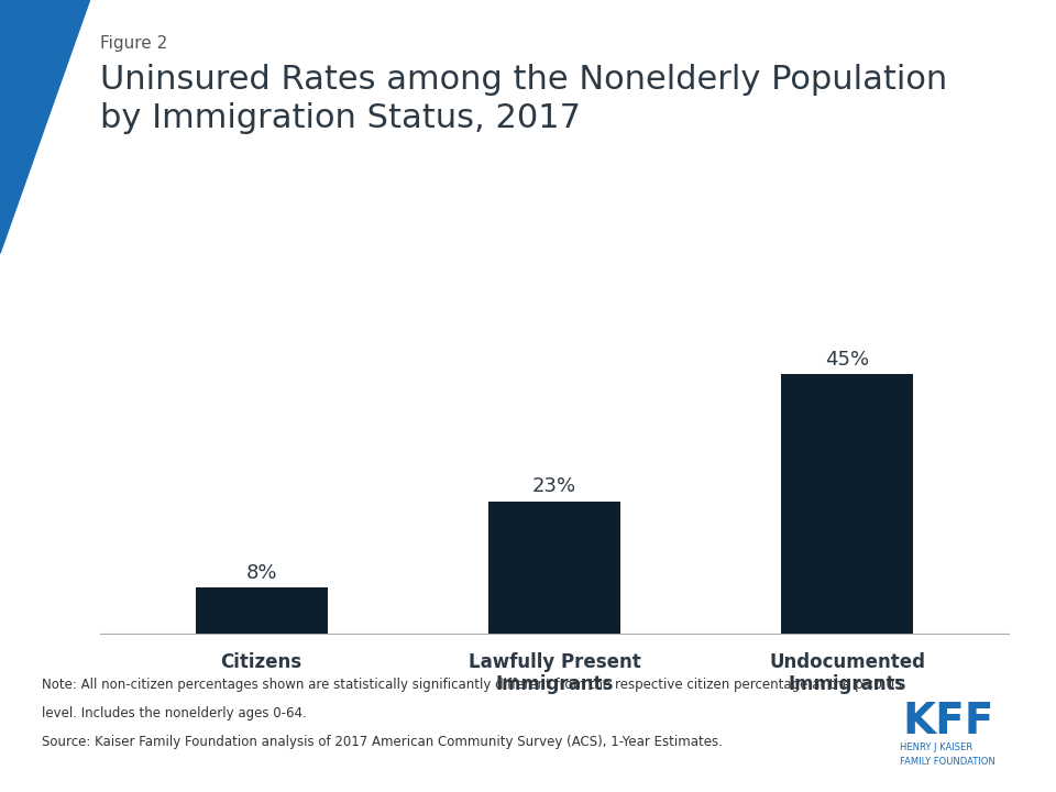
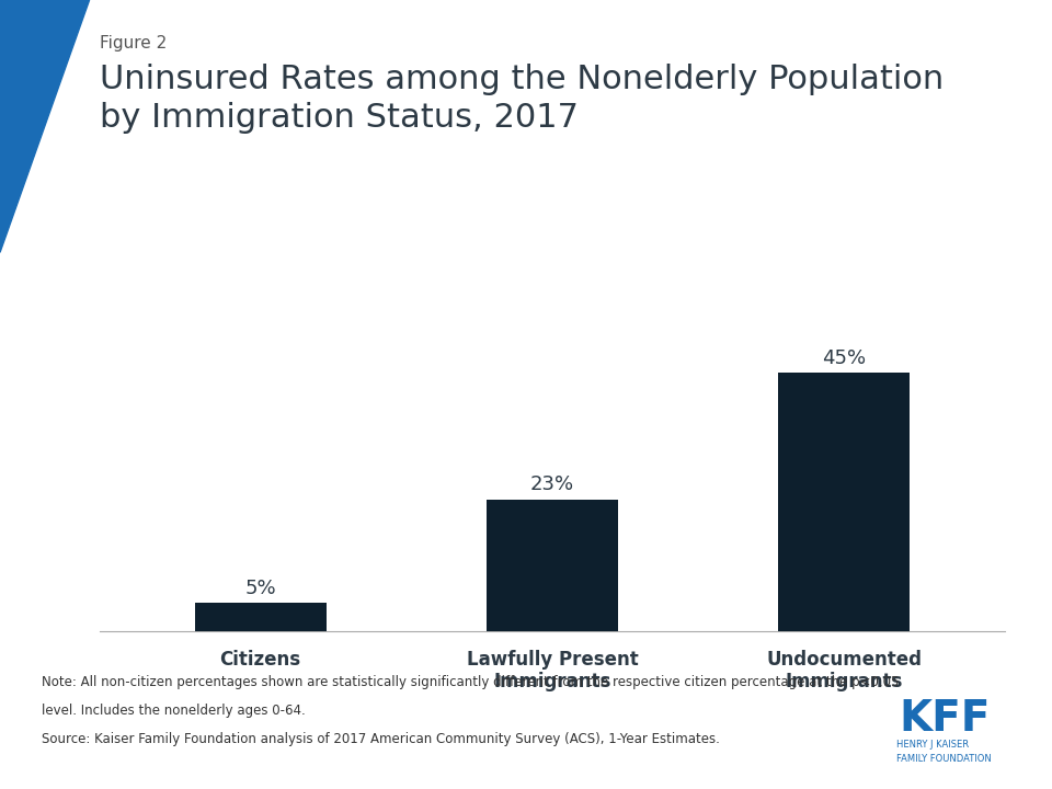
Citizens: 8% -> 5%
